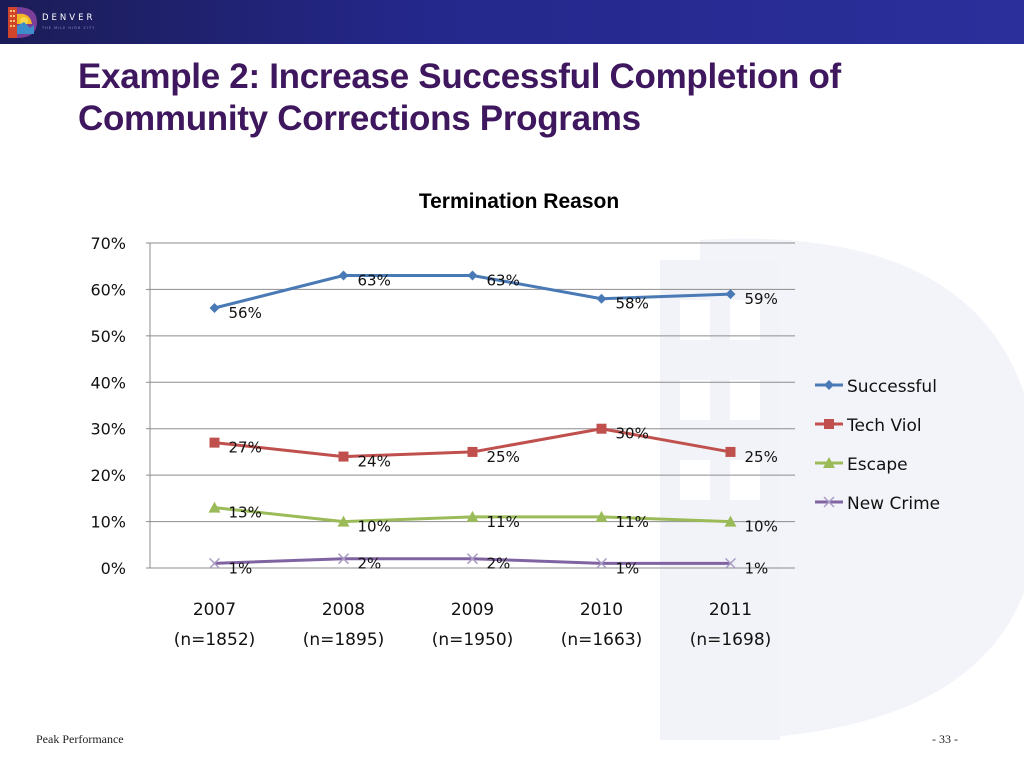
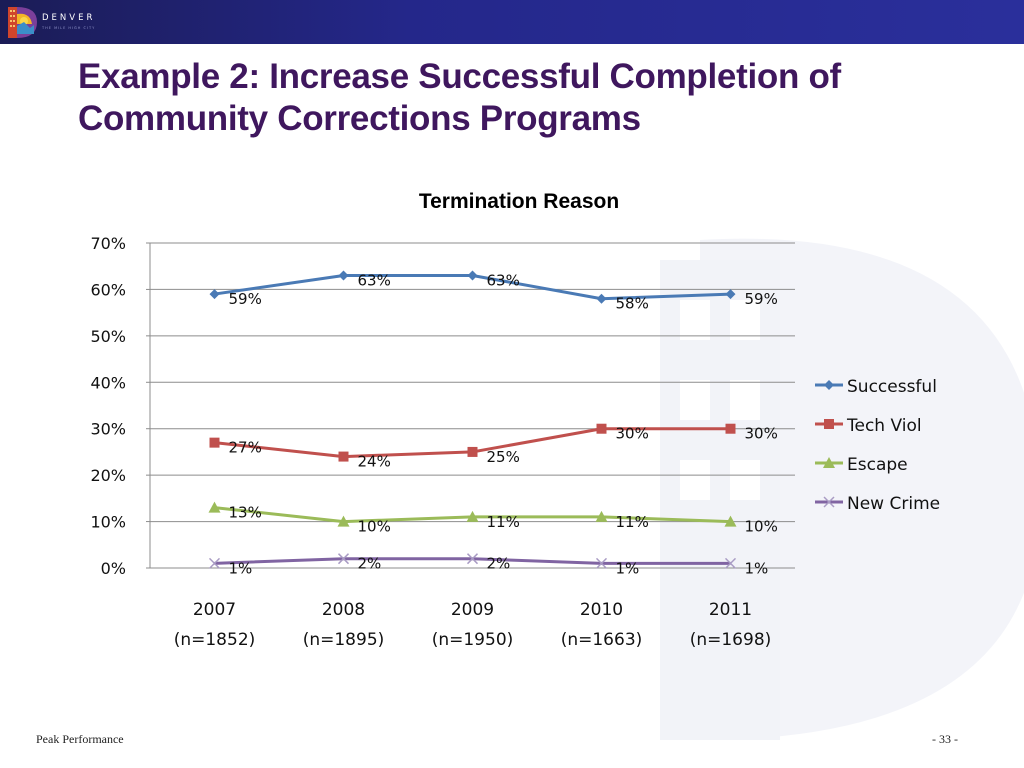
Successful/2007: 56% -> 59%
Tech Viol/2011: 25% -> 30%
